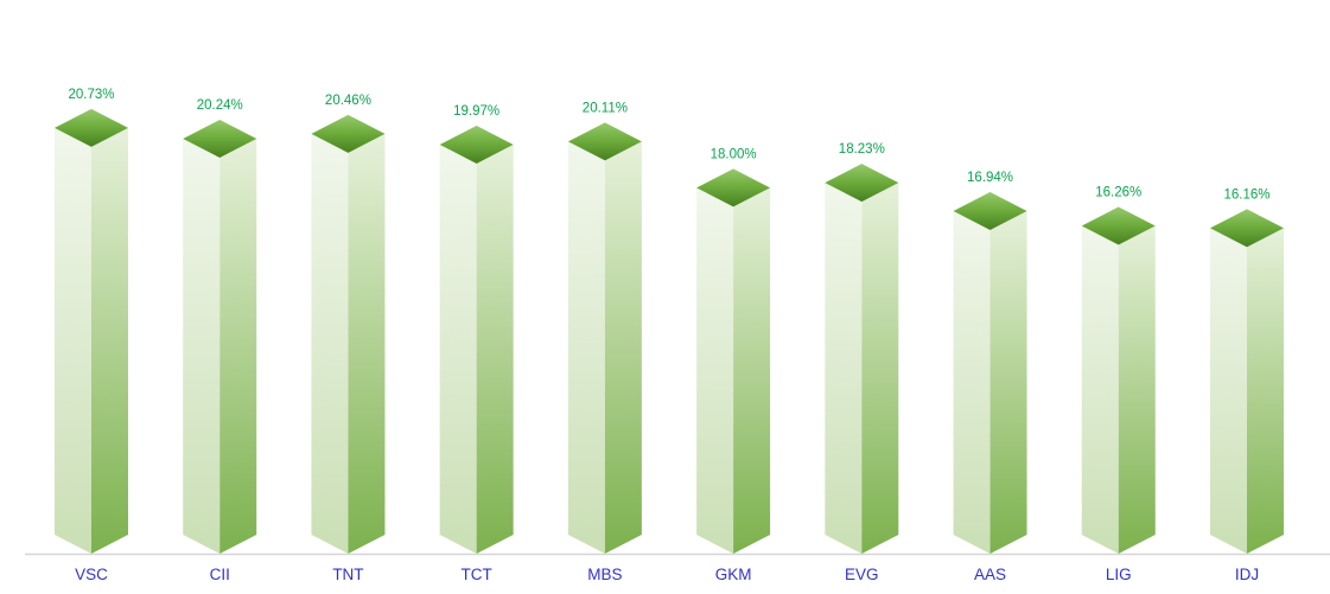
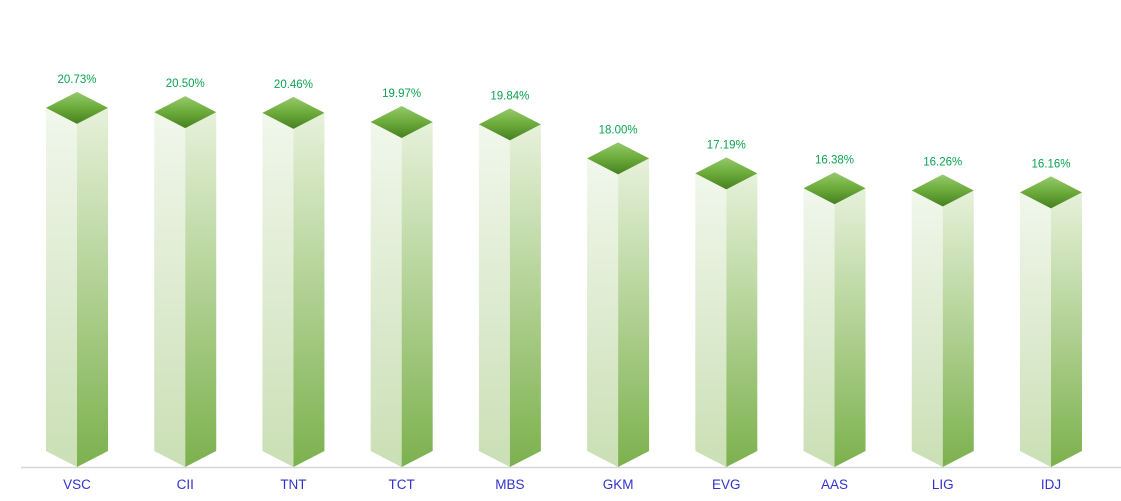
CII: 20.24% -> 20.50%
MBS: 20.11% -> 19.84%
EVG: 18.23% -> 17.19%
AAS: 16.94% -> 16.38%
